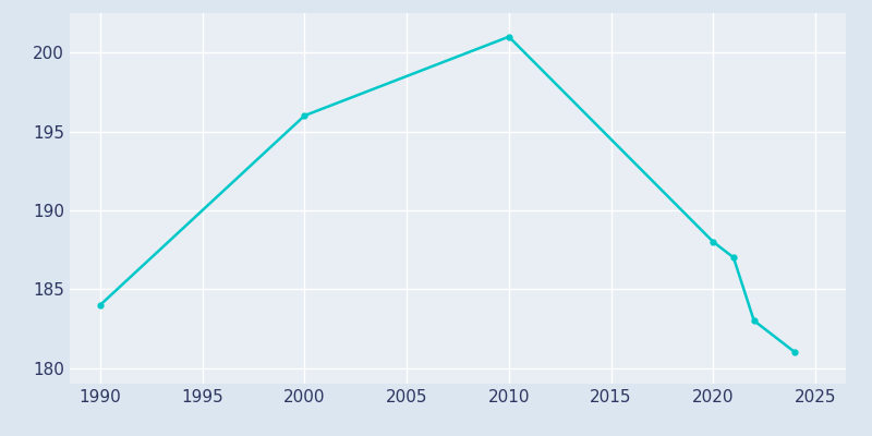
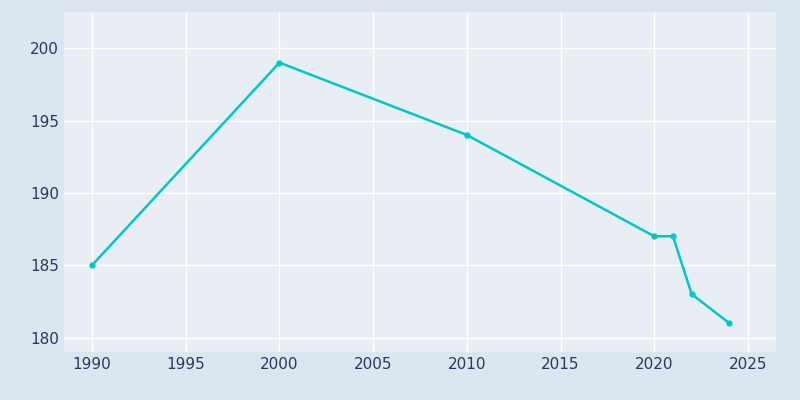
1990: 184 -> 185
2000: 196 -> 199
2010: 201 -> 194
2020: 188 -> 187
